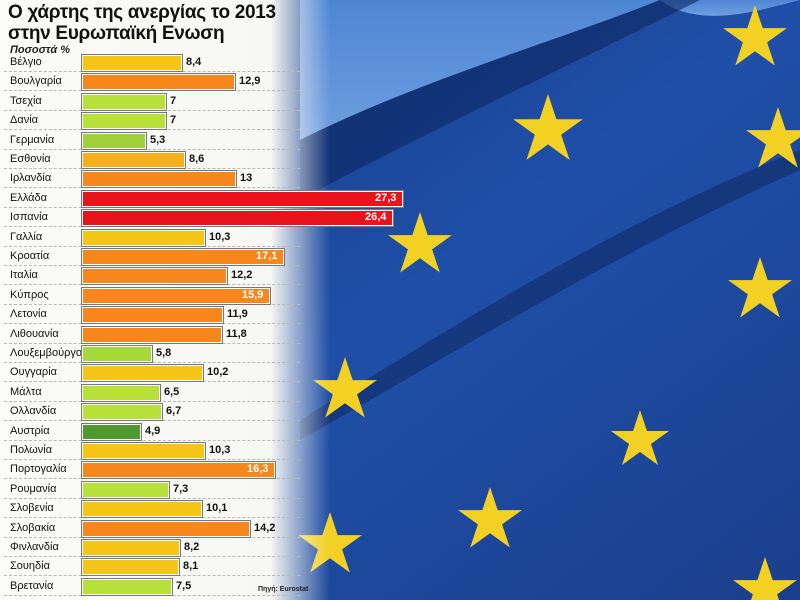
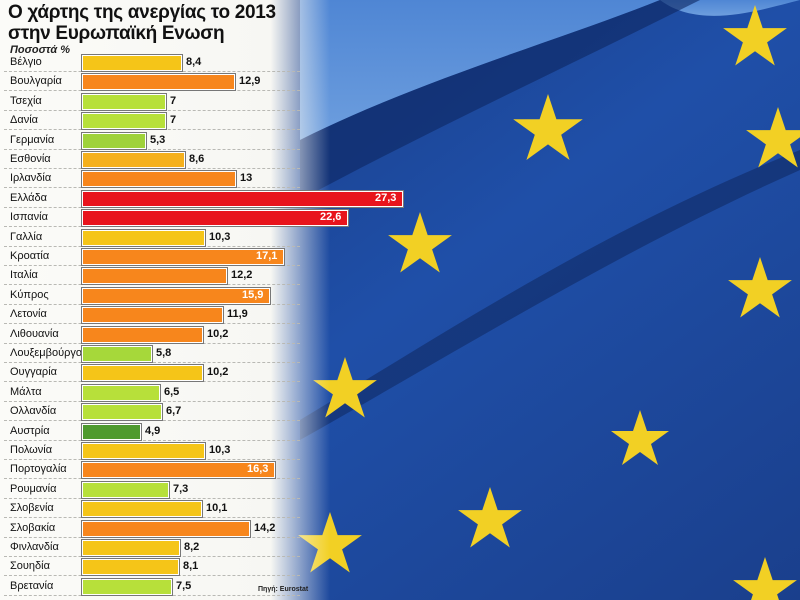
Ισπανία: 26,4 -> 22,6
Λιθουανία: 11,8 -> 10,2
